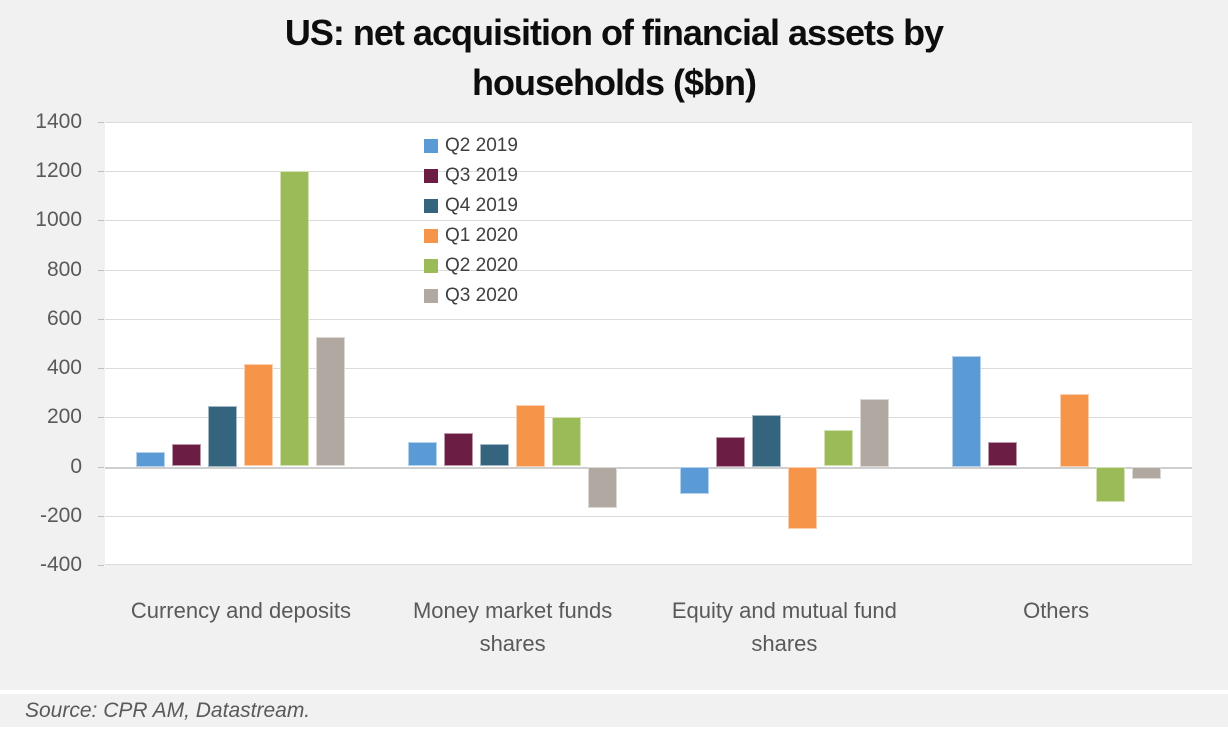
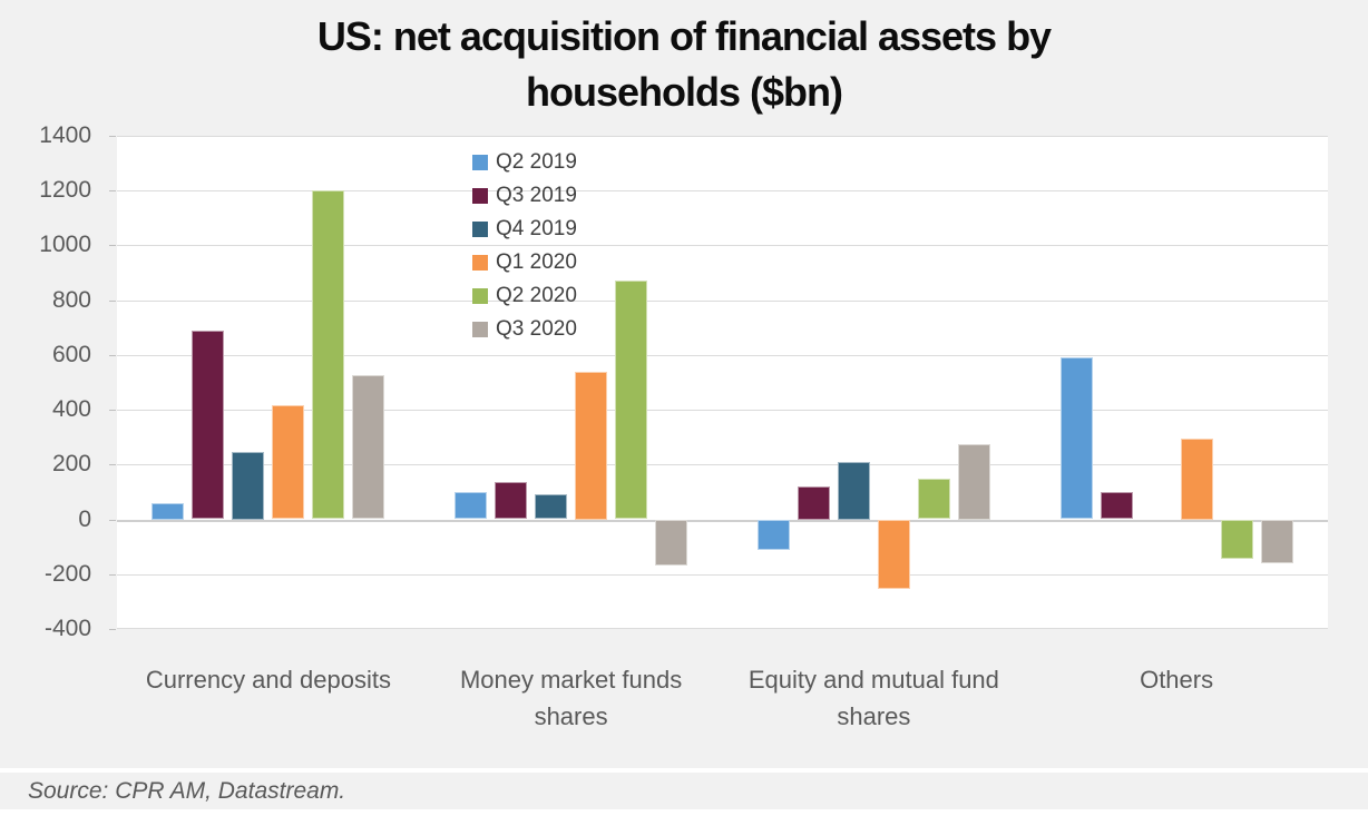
Q3 2019/Currency and deposits: 90 -> 690
Q1 2020/Money market funds shares: 250 -> 540
Q2 2020/Money market funds shares: 200 -> 870
Q2 2019/Others: 450 -> 590
Q3 2020/Others: -50 -> -160
